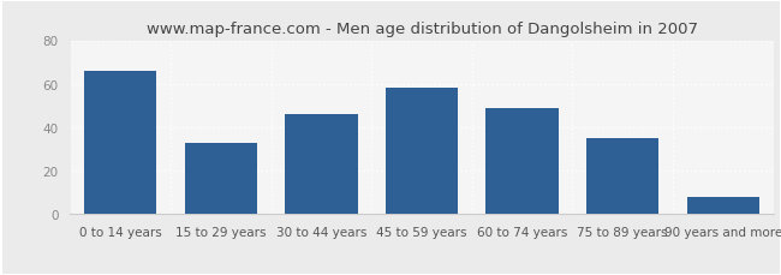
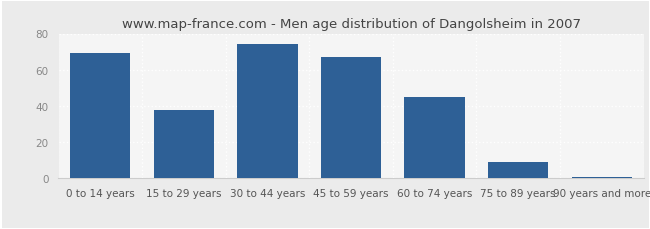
0 to 14 years: 66 -> 69
15 to 29 years: 33 -> 38
30 to 44 years: 46 -> 74
45 to 59 years: 58 -> 67
60 to 74 years: 49 -> 45
75 to 89 years: 35 -> 9
90 years and more: 8 -> 1
